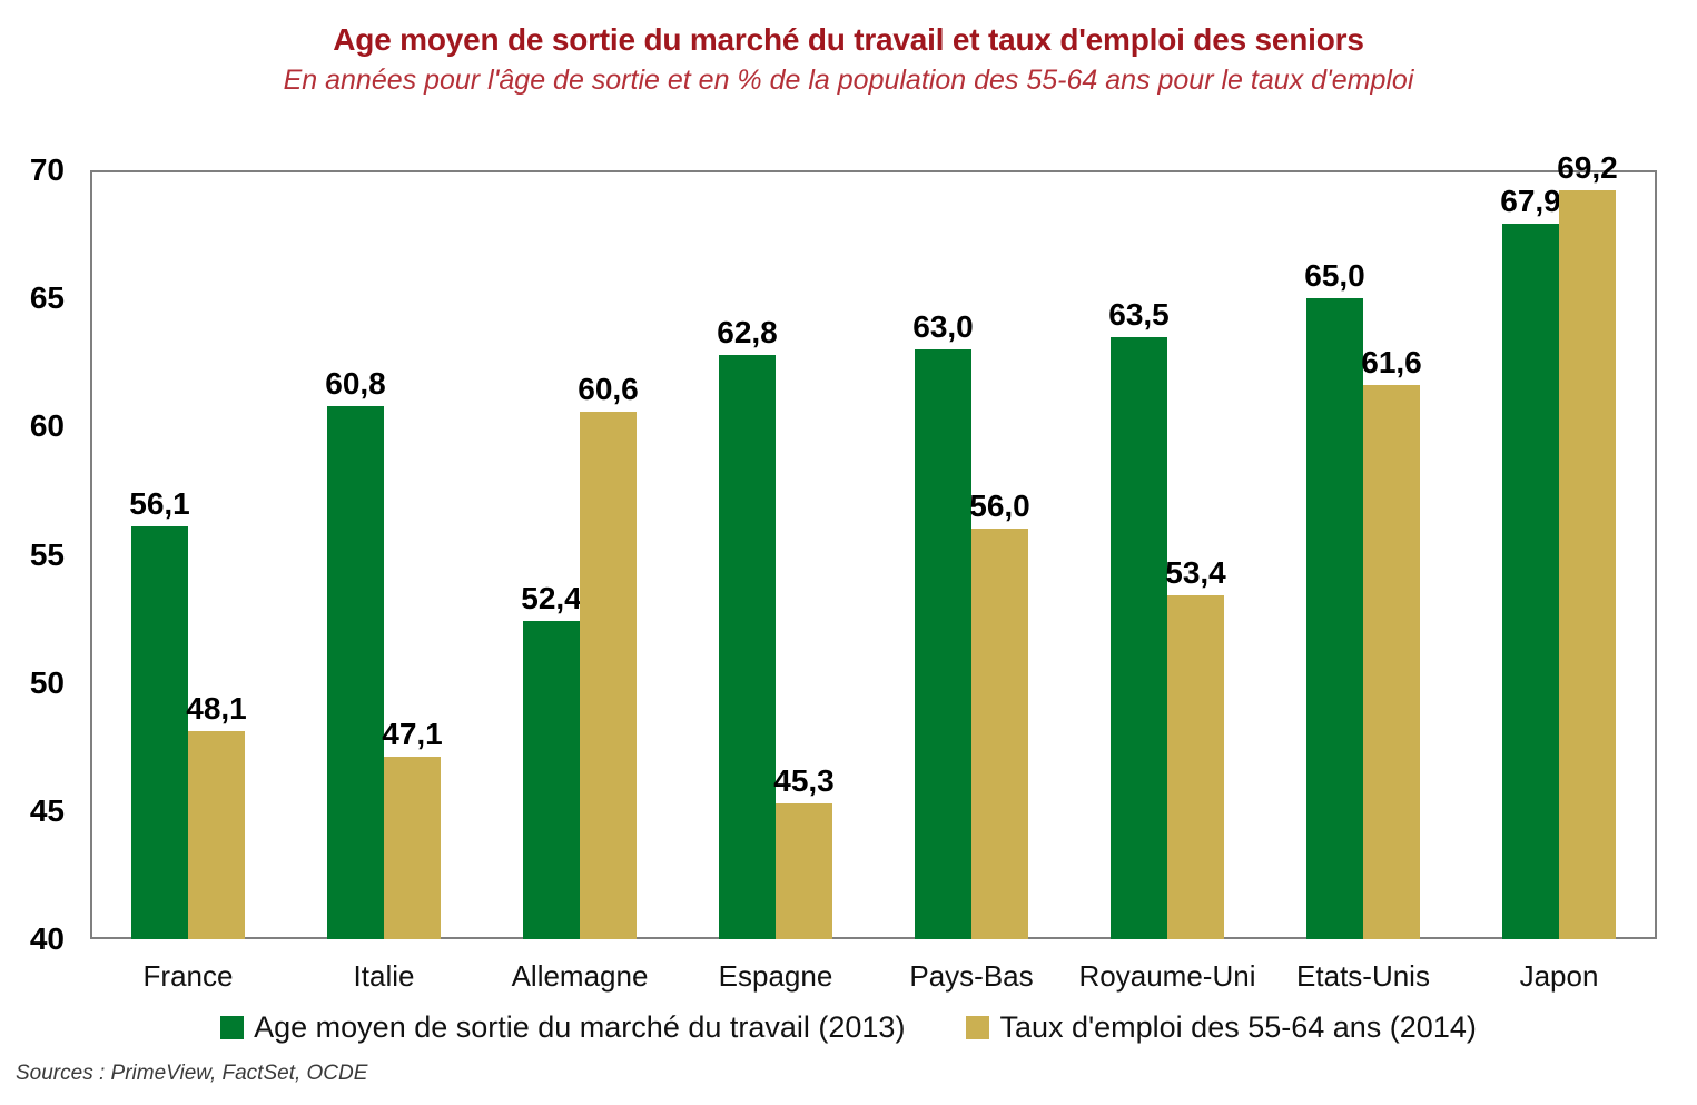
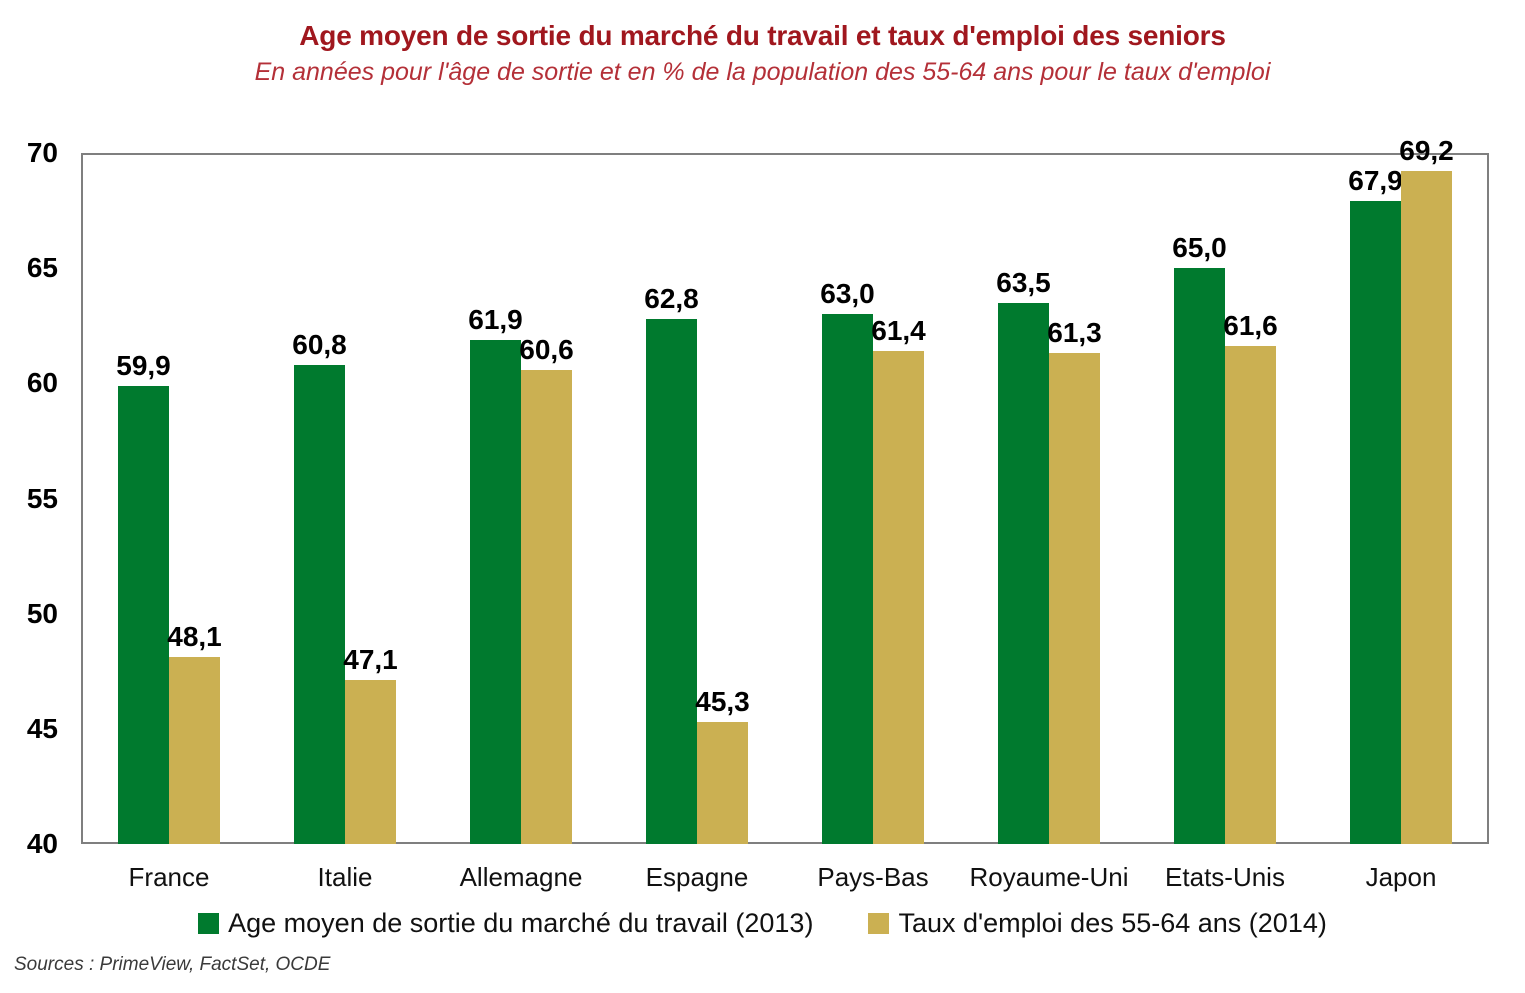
Age moyen de sortie du marché du travail (2013)/France: 56,1 -> 59,9
Age moyen de sortie du marché du travail (2013)/Allemagne: 52,4 -> 61,9
Taux d'emploi des 55-64 ans (2014)/Pays-Bas: 56,0 -> 61,4
Taux d'emploi des 55-64 ans (2014)/Royaume-Uni: 53,4 -> 61,3
